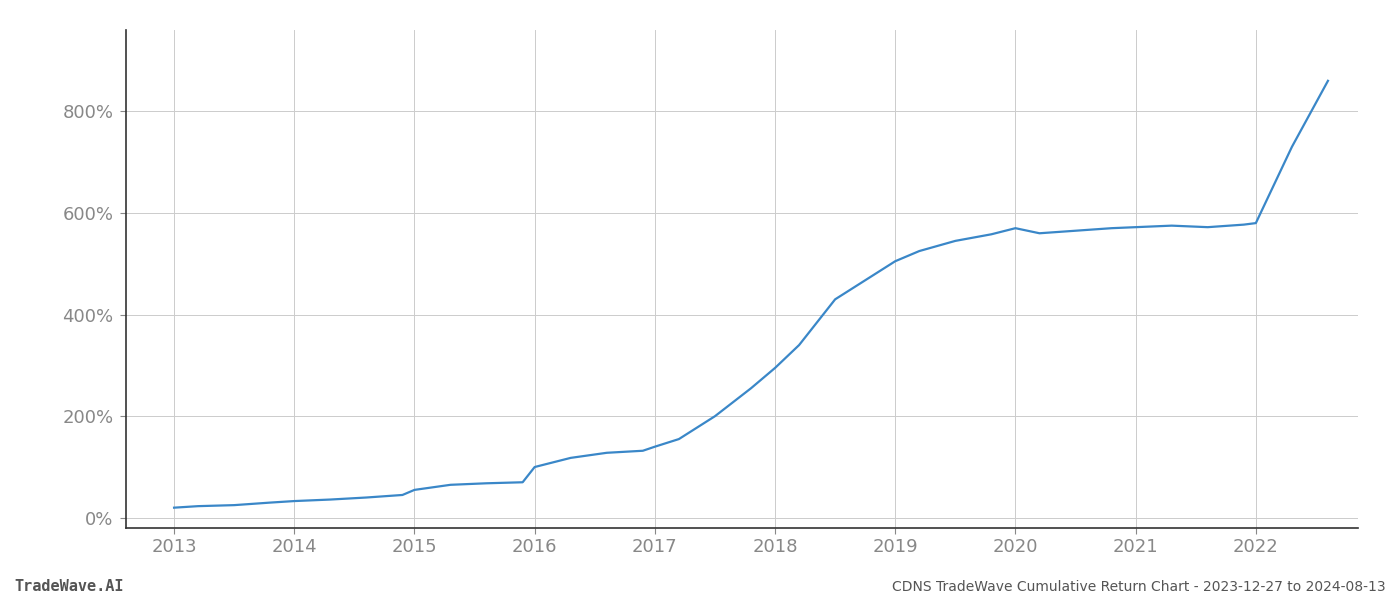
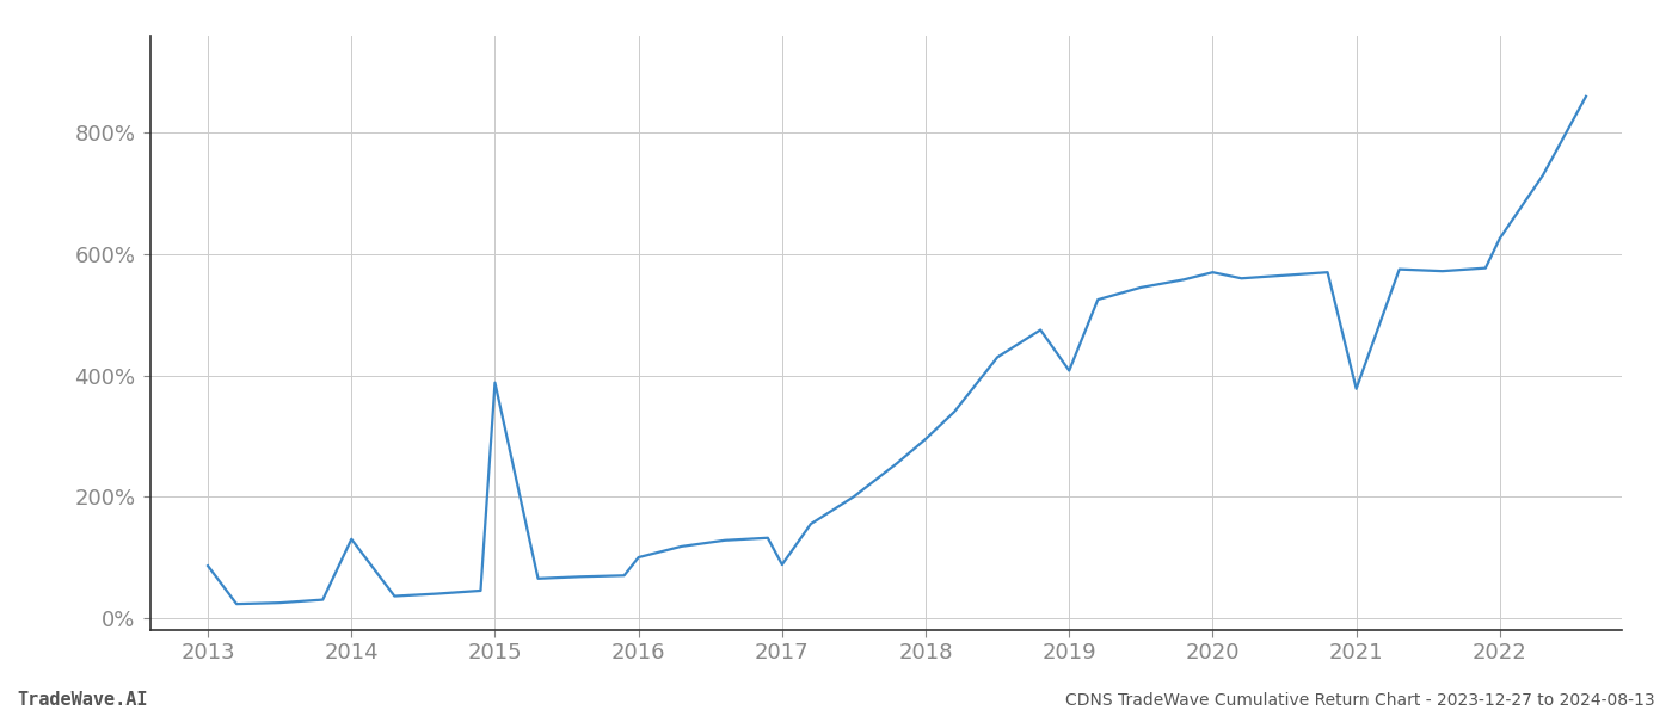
2013: 20% -> 86%
2014: 33% -> 130%
2015: 55% -> 388%
2017: 140% -> 88%
2019: 505% -> 408%
2021: 572% -> 378%
2022: 580% -> 626%
